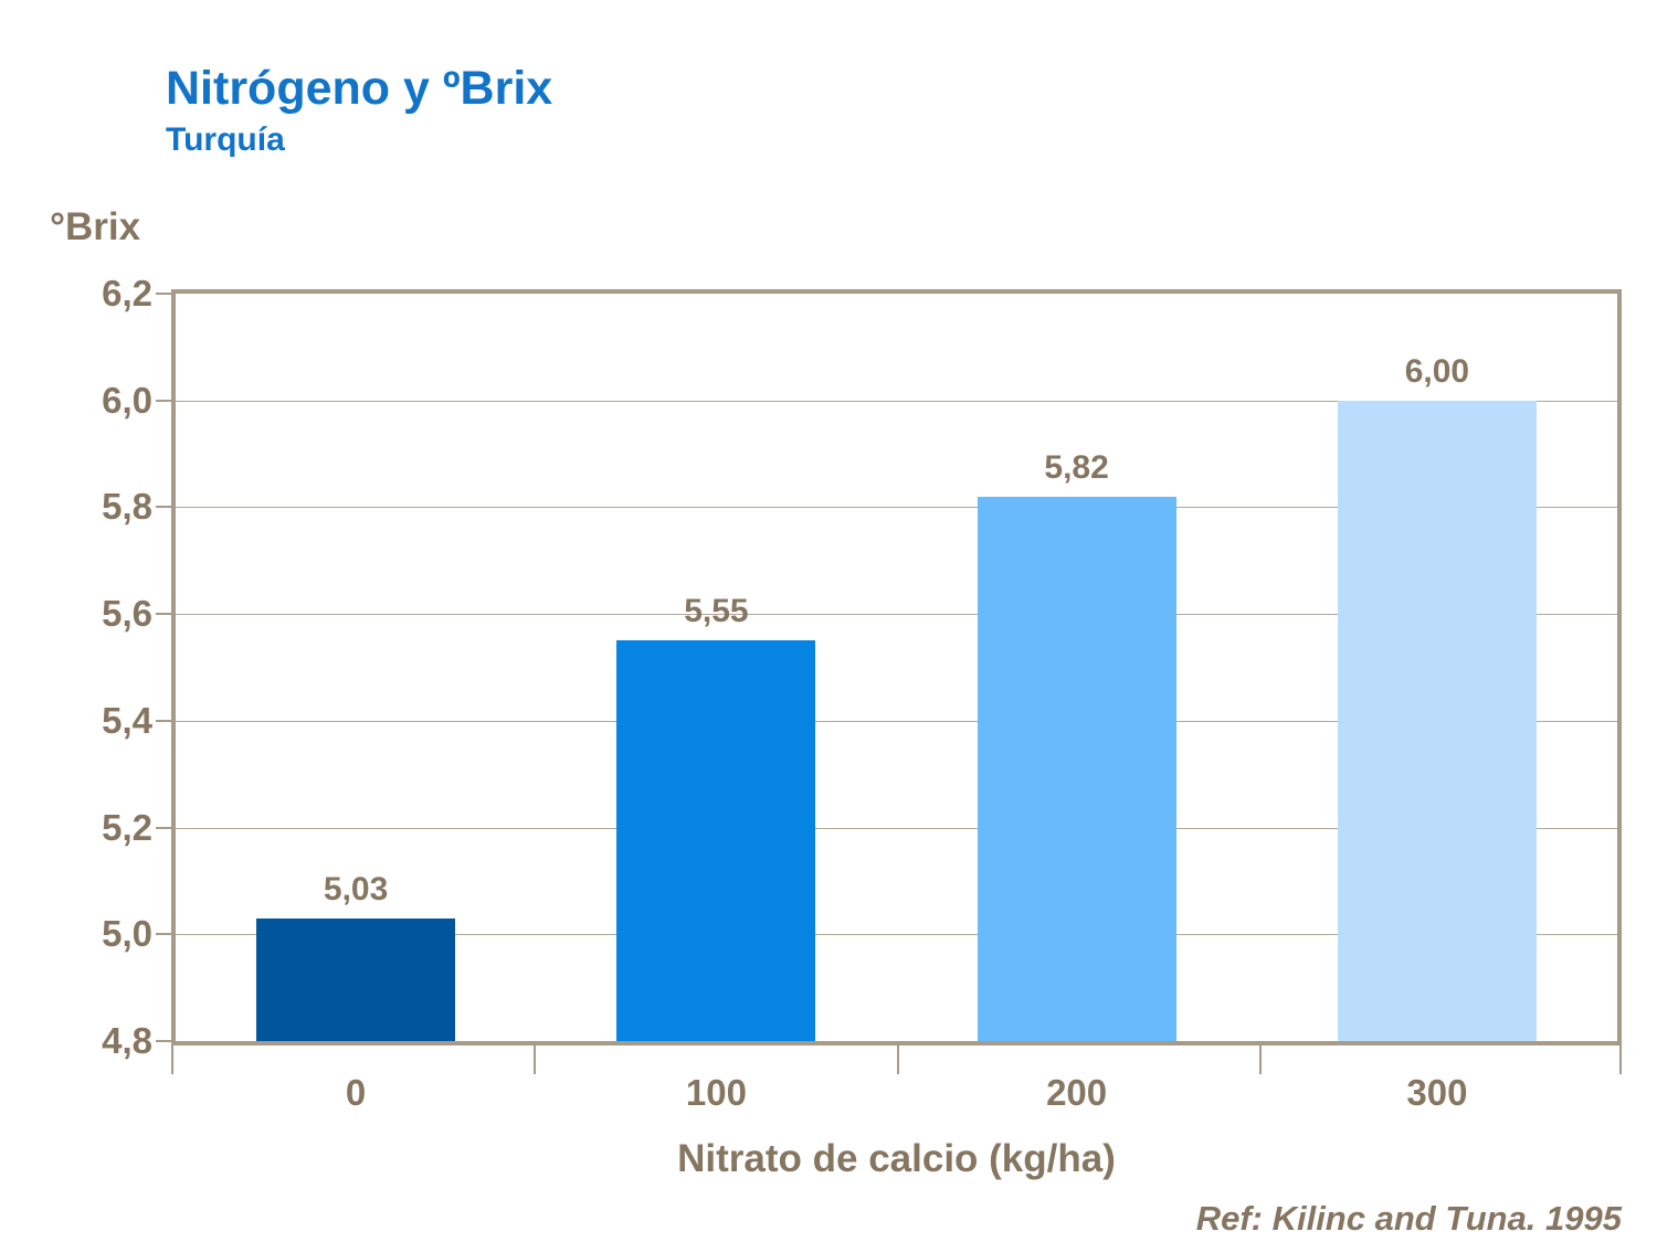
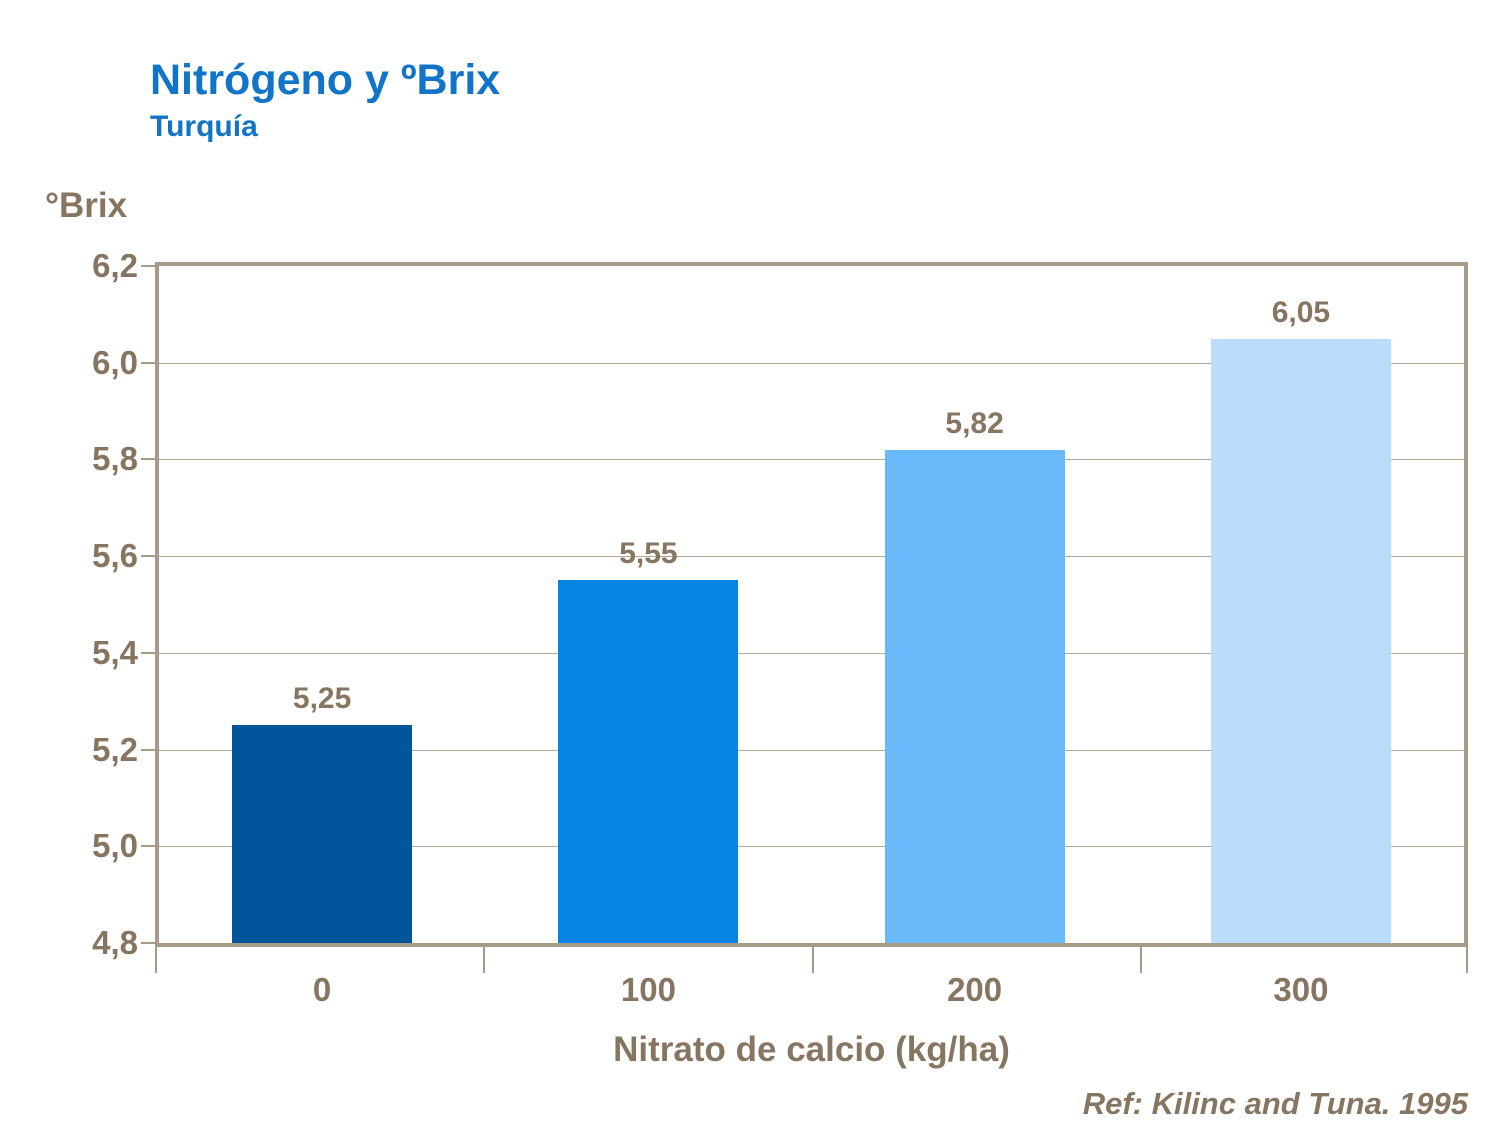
0: 5,03 -> 5,25
300: 6,00 -> 6,05
